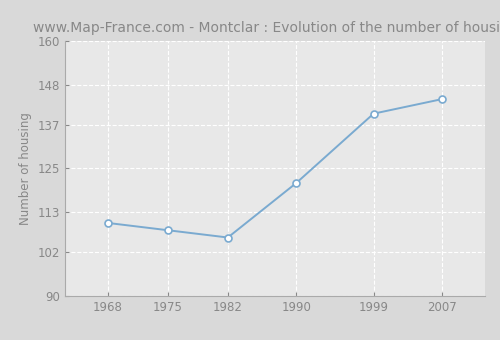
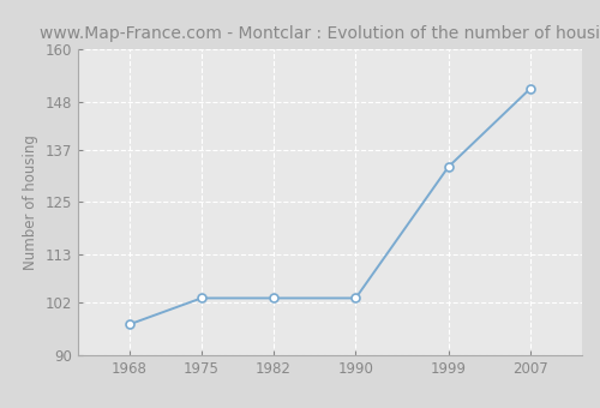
1968: 110 -> 97
1975: 108 -> 103
1982: 106 -> 103
1990: 121 -> 103
1999: 140 -> 133
2007: 144 -> 151
